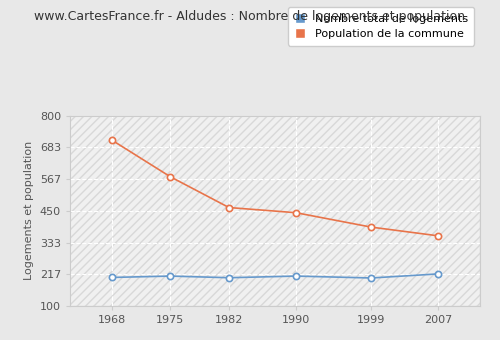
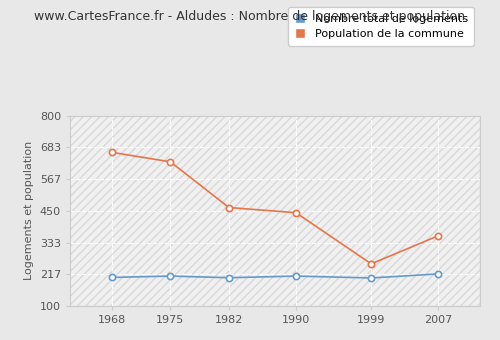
Population de la commune/1968: 710 -> 665
Population de la commune/1975: 575 -> 630
Population de la commune/1999: 390 -> 255
